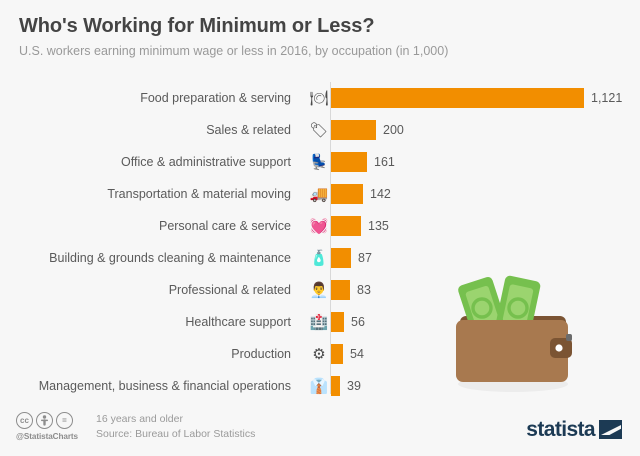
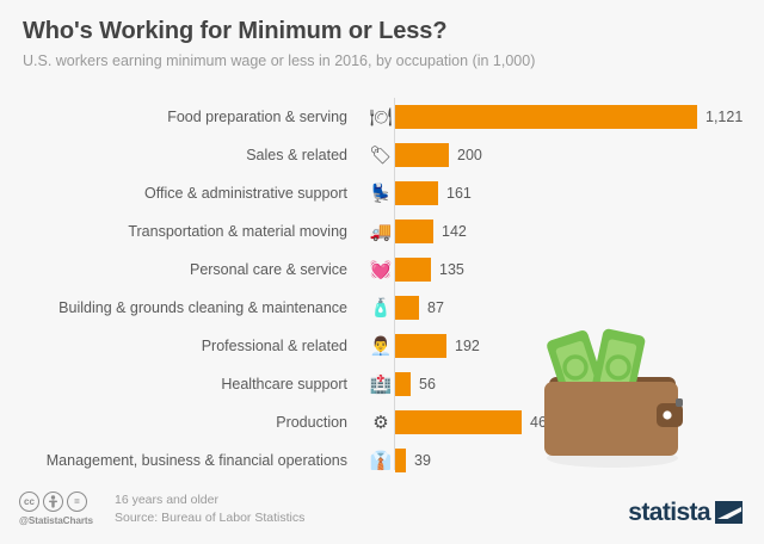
Professional & related: 83 -> 192
Production: 54 -> 468
